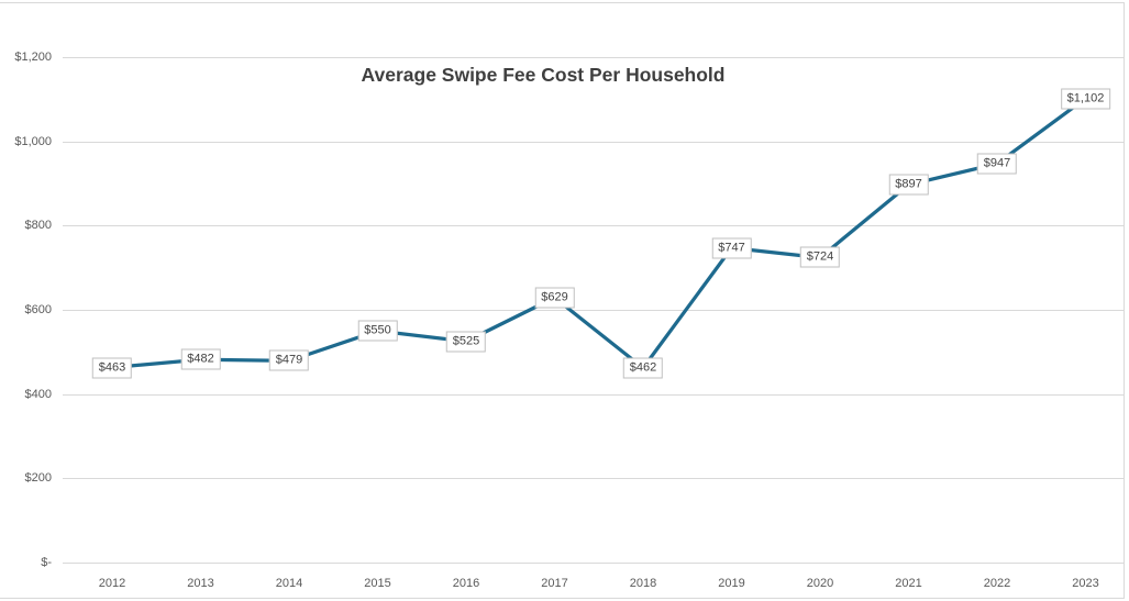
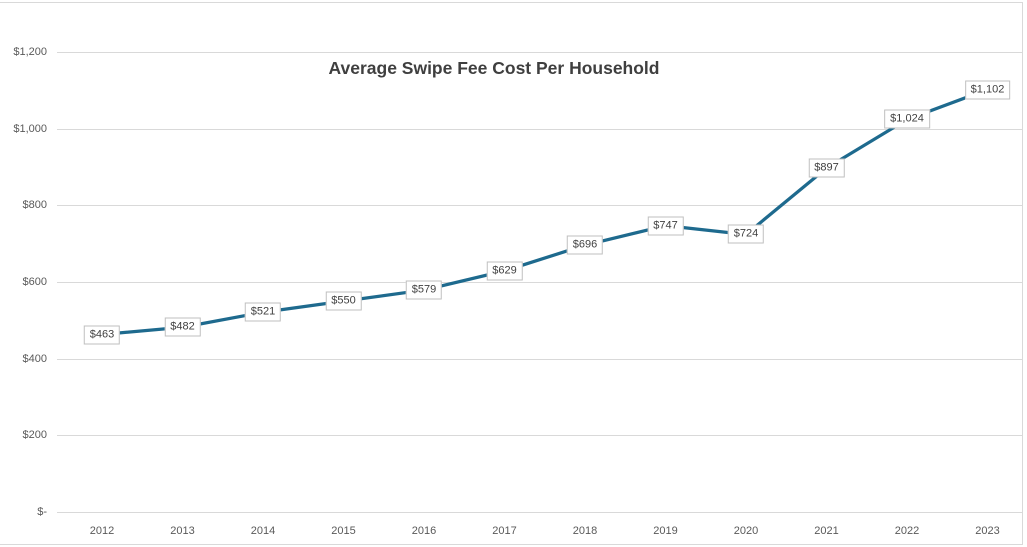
2014: $479 -> $521
2016: $525 -> $579
2018: $462 -> $696
2022: $947 -> $1,024
